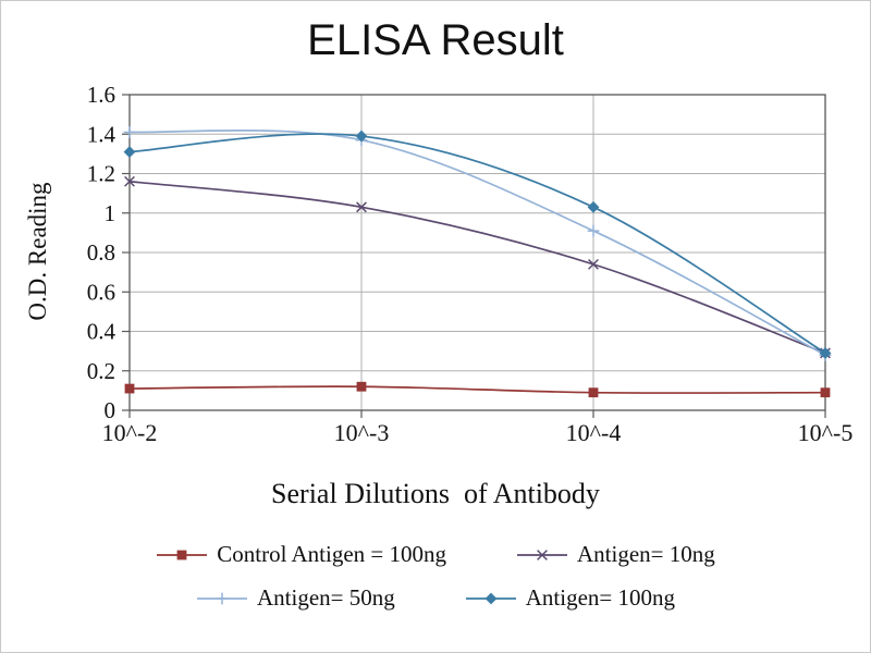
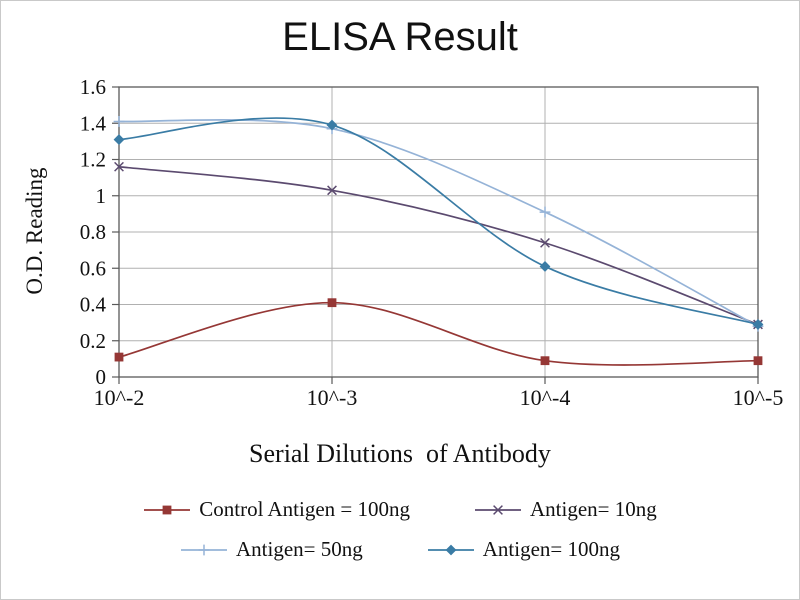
Control Antigen = 100ng/10^-3: 0.12 -> 0.41
Antigen= 100ng/10^-4: 1.03 -> 0.61
